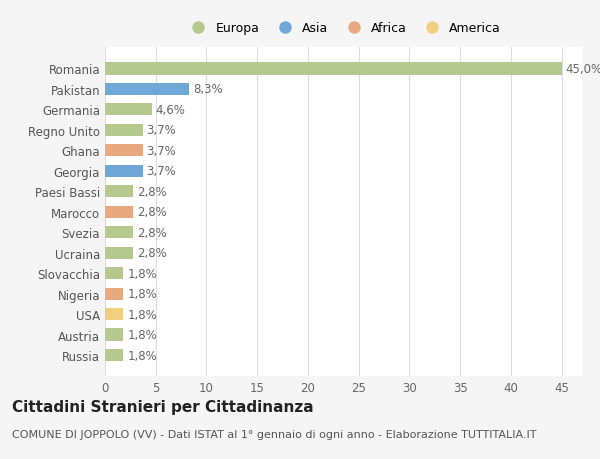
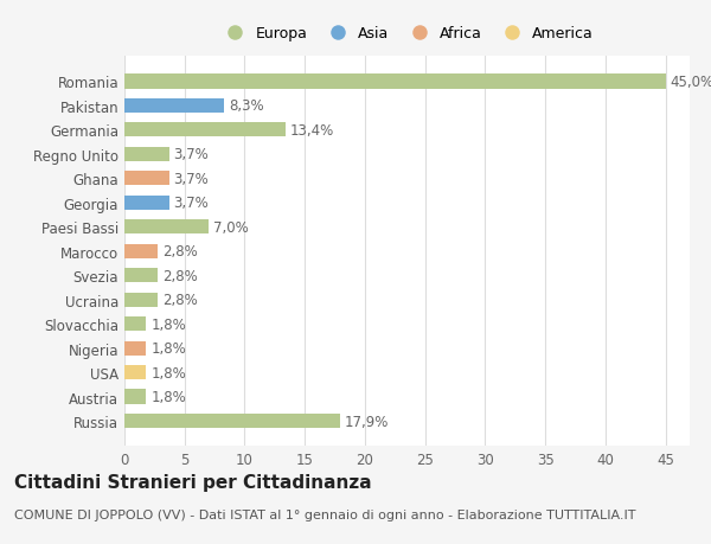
Germania: 4,6% -> 13,4%
Paesi Bassi: 2,8% -> 7,0%
Russia: 1,8% -> 17,9%
